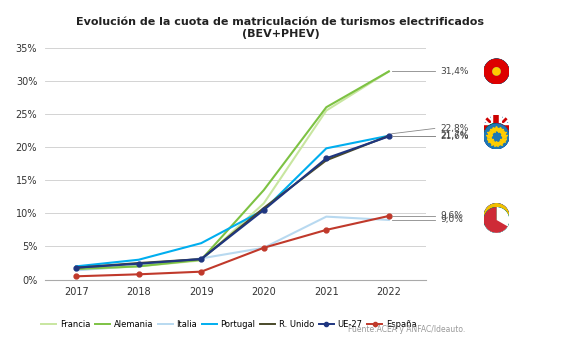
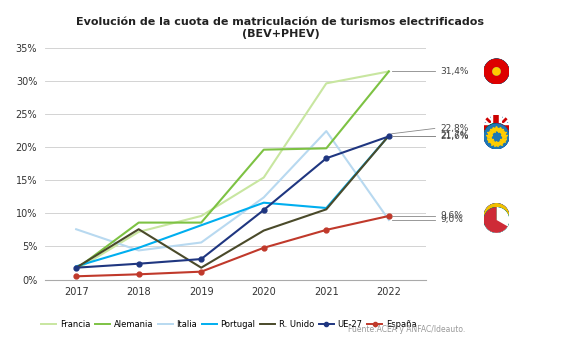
Italia/2017: 1.4% -> 7.6%
Francia/2018: 2.0% -> 7.2%
Alemania/2018: 2.0% -> 8.6%
Italia/2018: 2.1% -> 4.4%
Portugal/2018: 3.0% -> 4.8%
R. Unido/2018: 2.5% -> 7.6%
Francia/2019: 2.9% -> 9.6%
Alemania/2019: 3.0% -> 8.6%
Italia/2019: 3.2% -> 5.6%
Portugal/2019: 5.5% -> 8.2%
R. Unido/2019: 3.1% -> 1.8%
Francia/2020: 11.5% -> 15.4%
Alemania/2020: 13.5% -> 19.6%
Italia/2020: 4.8% -> 12.4%
Portugal/2020: 10.5% -> 11.6%
R. Unido/2020: 10.8% -> 7.4%
Francia/2021: 25.5% -> 29.6%
Alemania/2021: 26.0% -> 19.8%
Italia/2021: 9.5% -> 22.4%
Portugal/2021: 19.8% -> 10.8%
R. Unido/2021: 18.0% -> 10.6%
